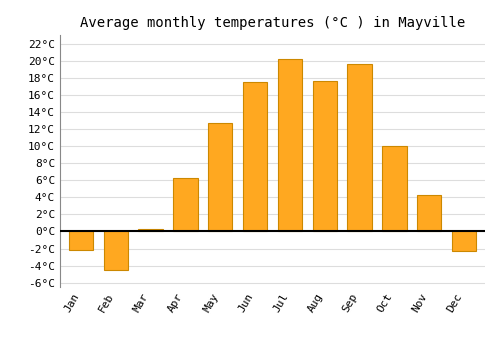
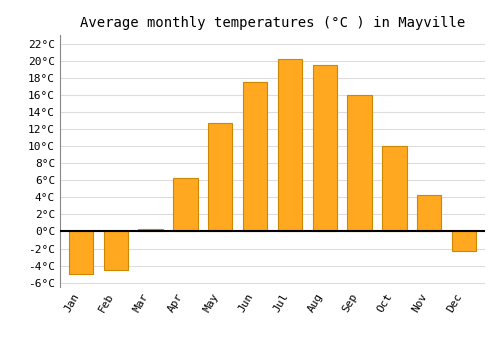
Jan: -2.2°C -> -5.0°C
Aug: 17.6°C -> 19.5°C
Sep: 19.6°C -> 16.0°C
